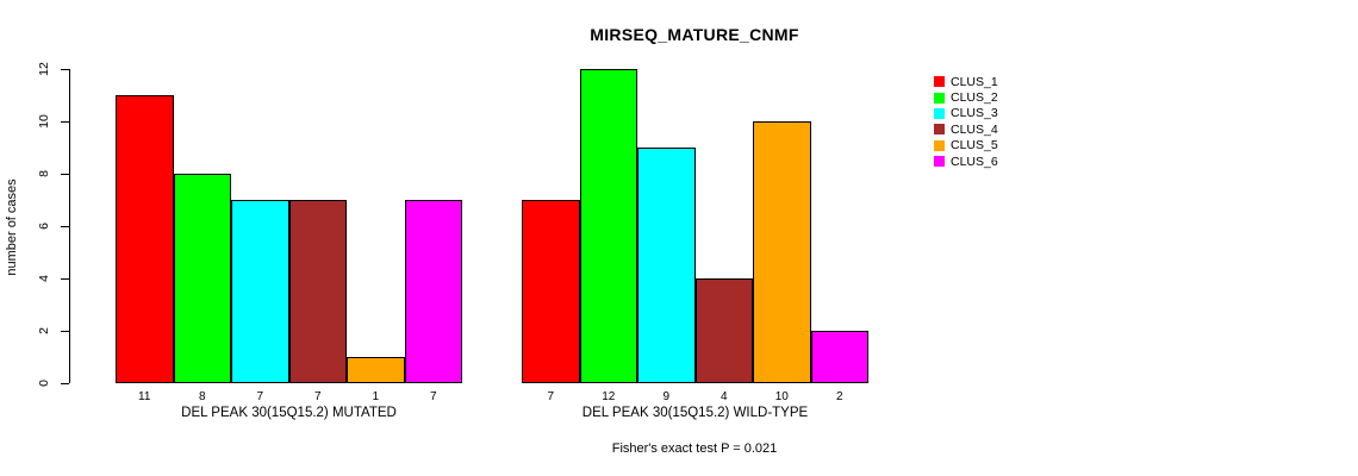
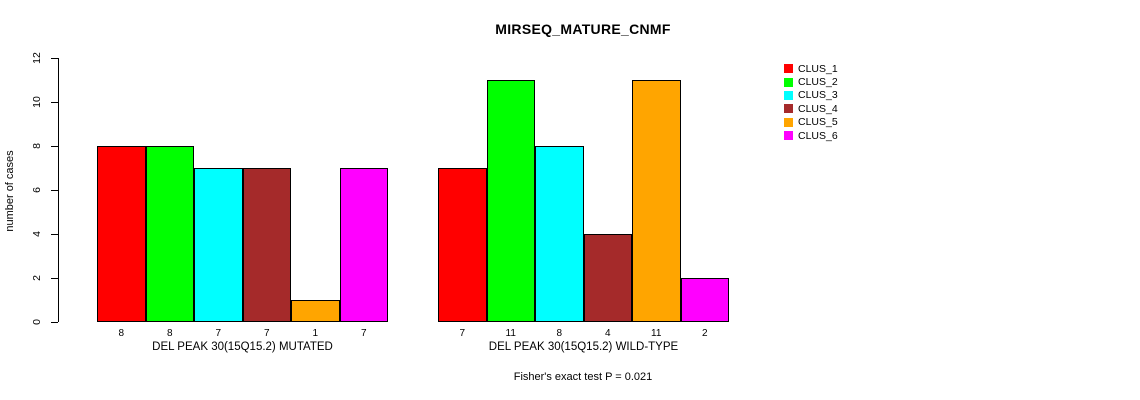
CLUS_1/DEL PEAK 30(15Q15.2) MUTATED: 11 -> 8
CLUS_2/DEL PEAK 30(15Q15.2) WILD-TYPE: 12 -> 11
CLUS_3/DEL PEAK 30(15Q15.2) WILD-TYPE: 9 -> 8
CLUS_5/DEL PEAK 30(15Q15.2) WILD-TYPE: 10 -> 11
